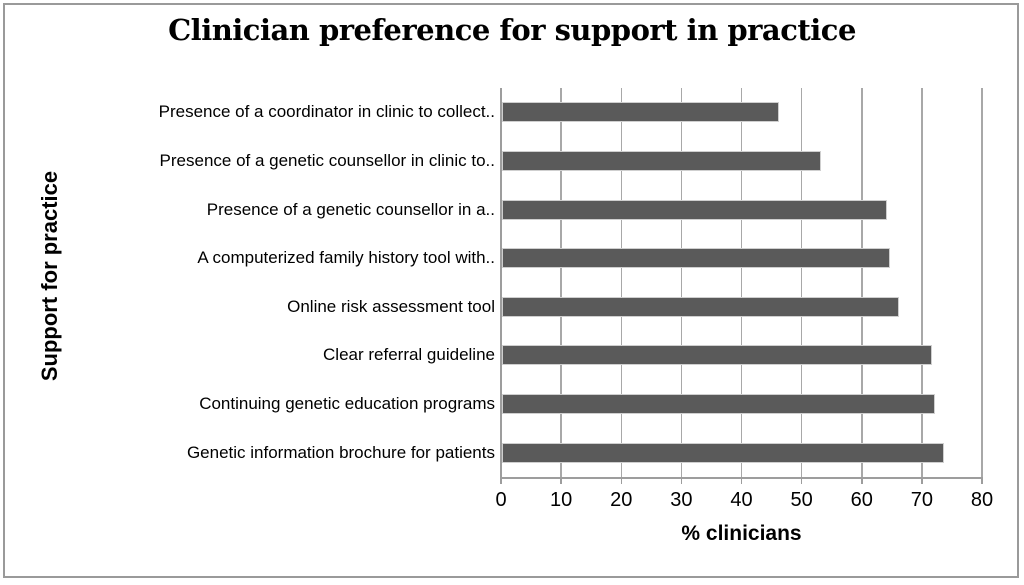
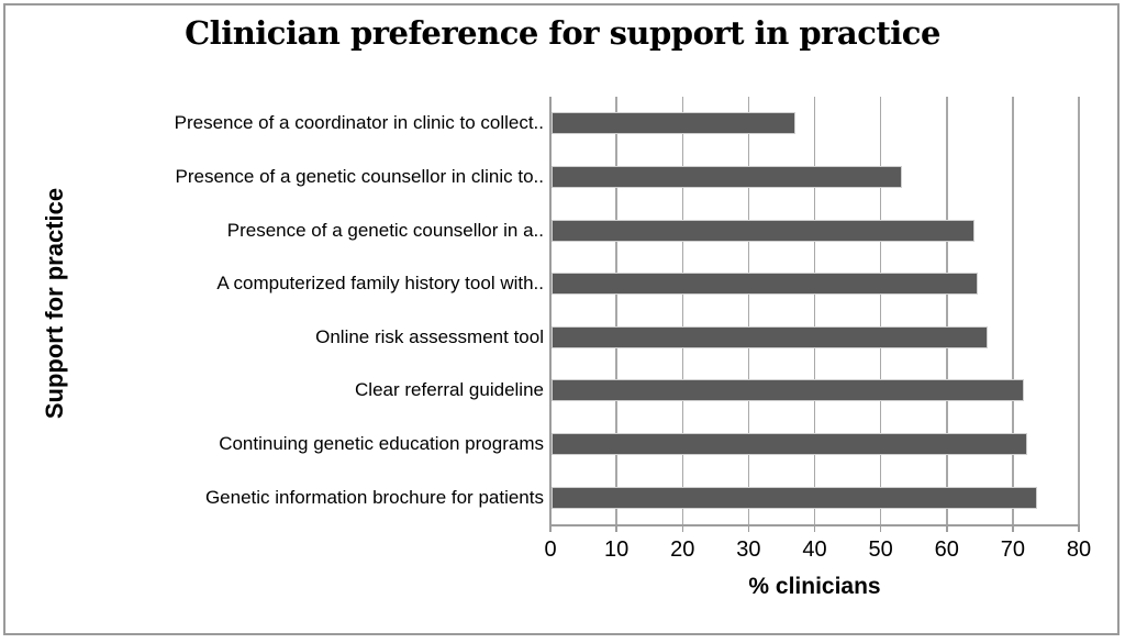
Presence of a coordinator in clinic to collect..: 46 -> 37
